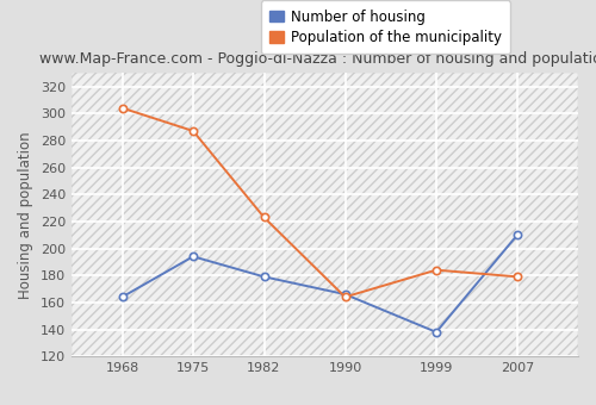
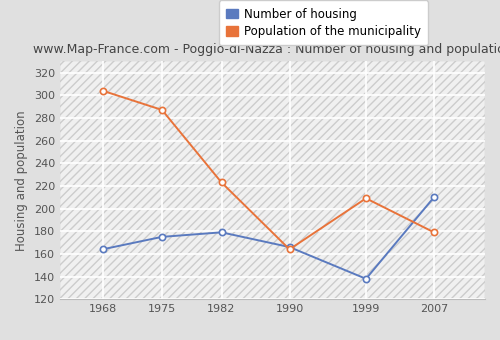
Number of housing/1975: 194 -> 175
Population of the municipality/1999: 184 -> 209
